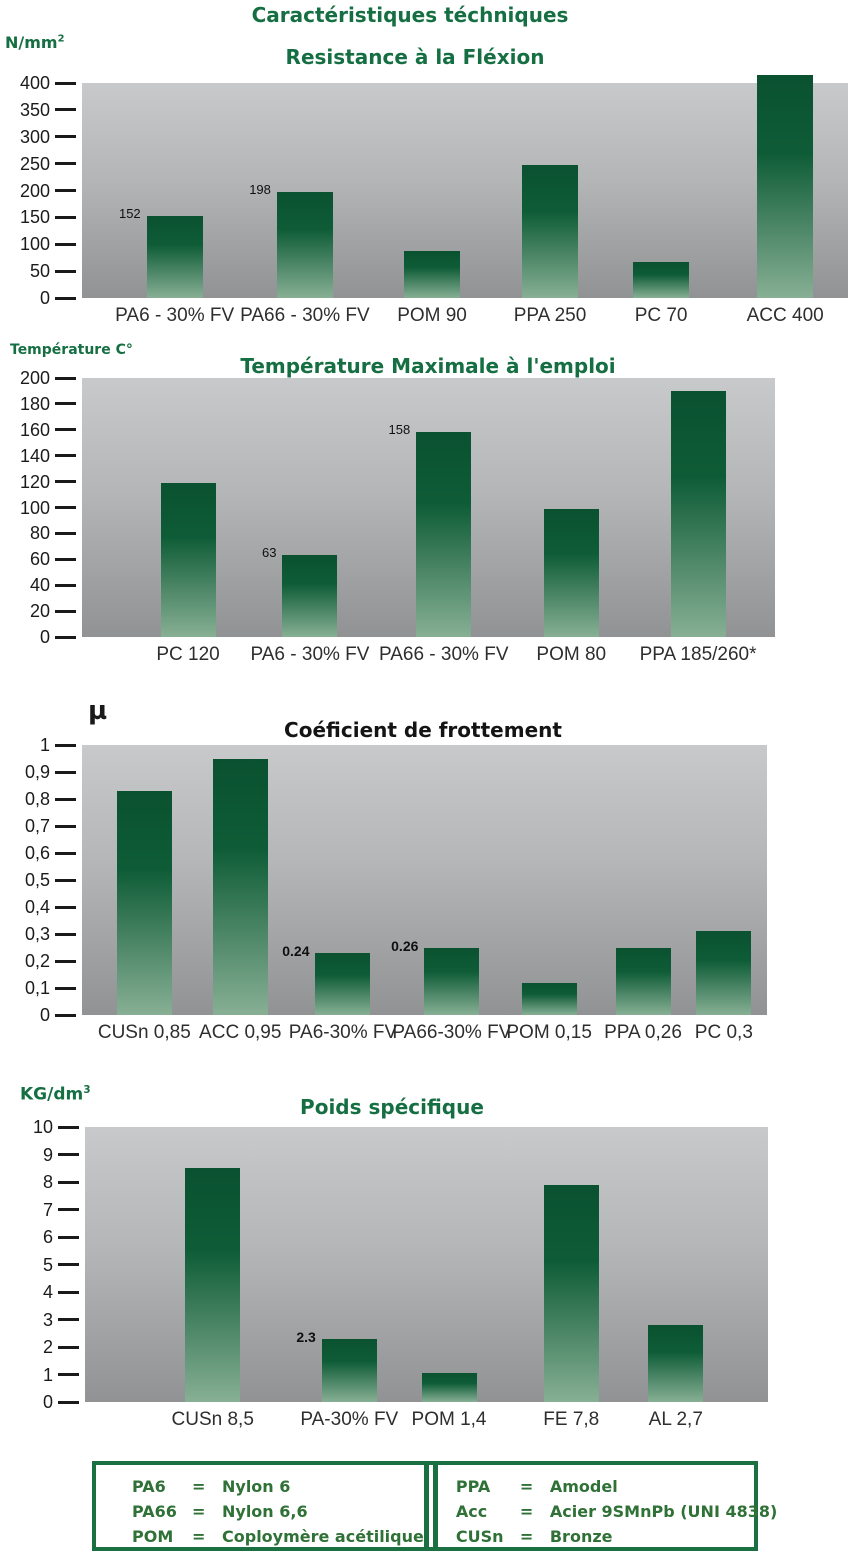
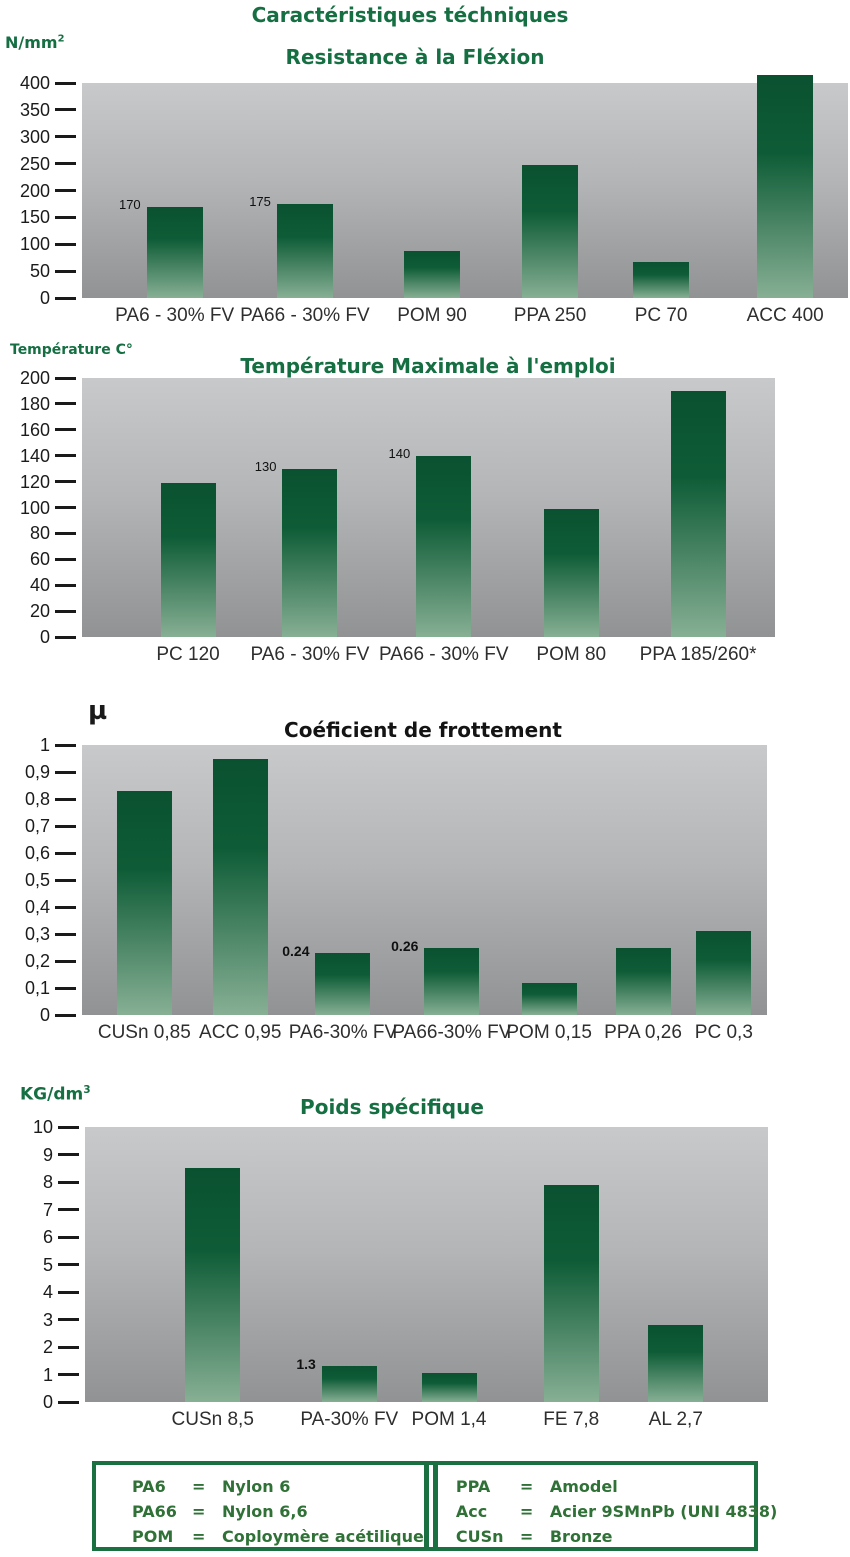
Resistance à la Fléxion/PA6 - 30% FV: 152 -> 170
Resistance à la Fléxion/PA66 - 30% FV: 198 -> 175
Température Maximale à l'emploi/PA6 - 30% FV: 63 -> 130
Température Maximale à l'emploi/PA66 - 30% FV: 158 -> 140
Poids spécifique/PA-30% FV: 2.3 -> 1.3
